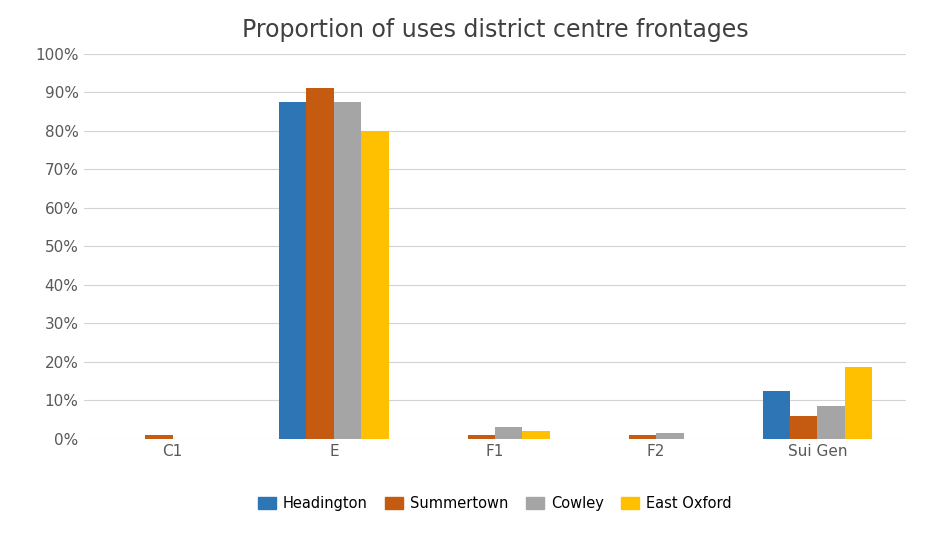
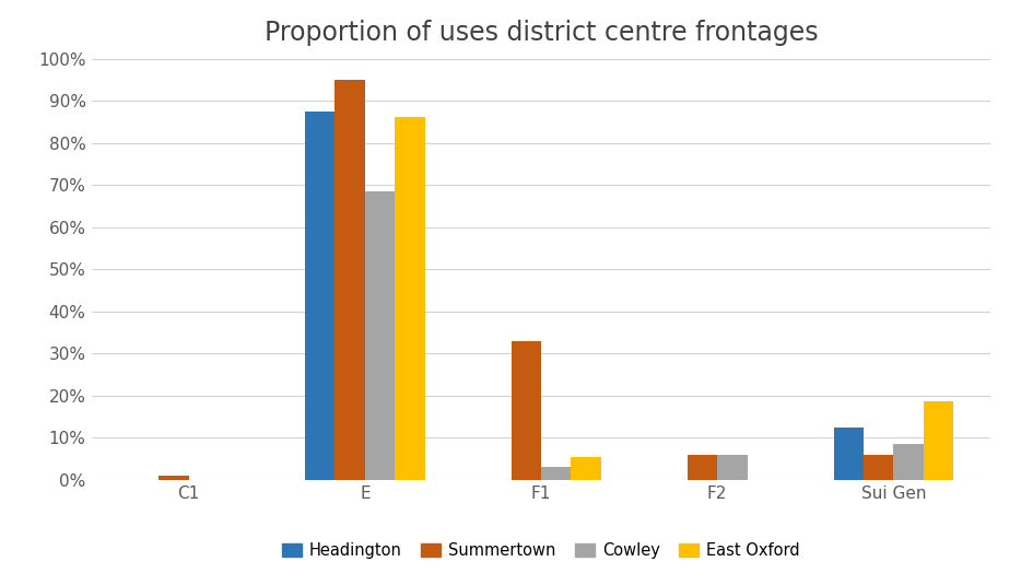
Summertown/E: 91% -> 95%
Cowley/E: 87.5% -> 68.5%
East Oxford/E: 80.0% -> 86.0%
Summertown/F1: 1% -> 33%
East Oxford/F1: 2.0% -> 5.5%
Summertown/F2: 1% -> 6%
Cowley/F2: 1.5% -> 6.0%
